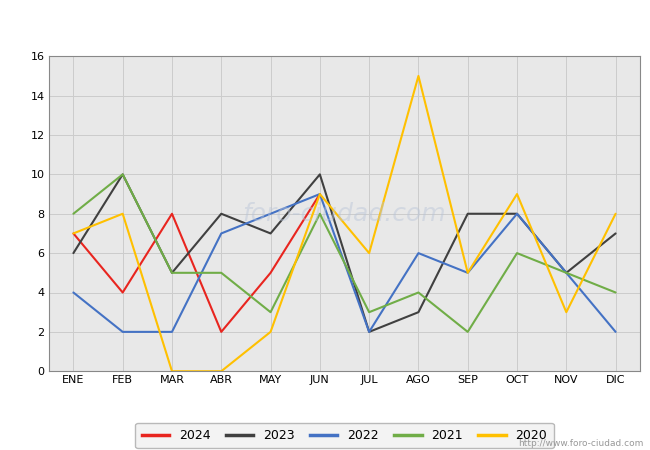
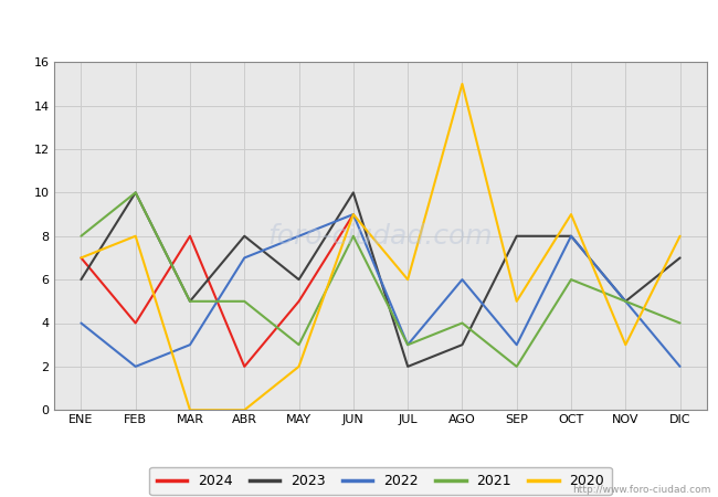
2022/MAR: 2 -> 3
2023/MAY: 7 -> 6
2022/JUL: 2 -> 3
2022/SEP: 5 -> 3
